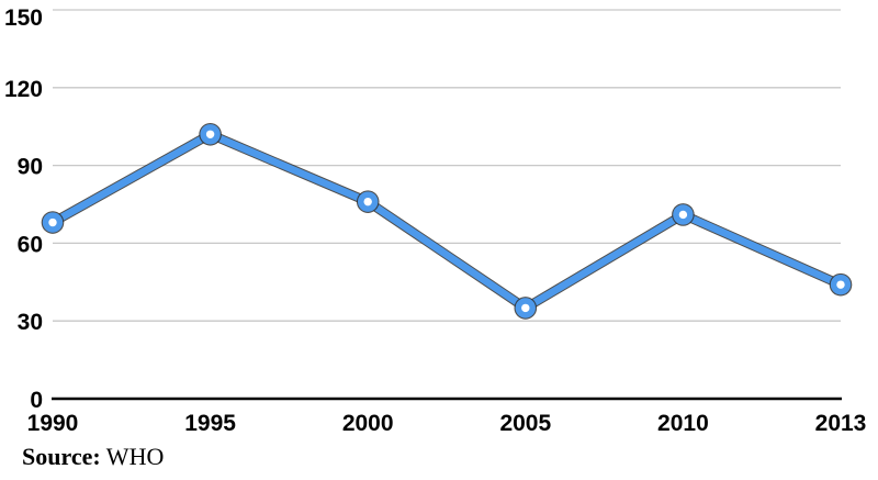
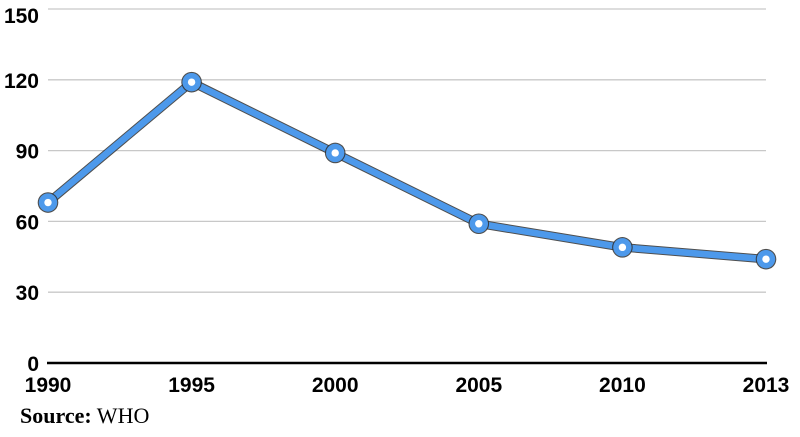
1995: 102 -> 119
2000: 76 -> 89
2005: 35 -> 59
2010: 71 -> 49
